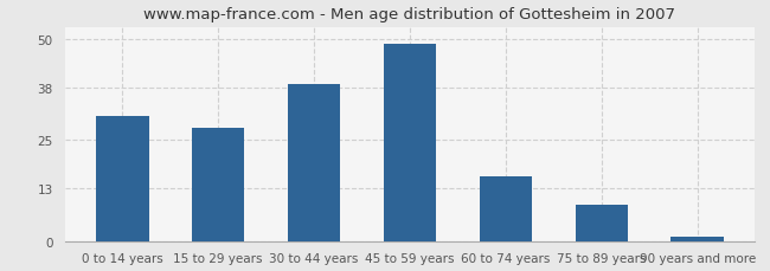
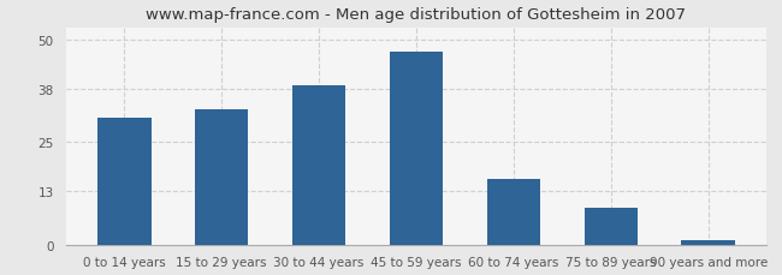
15 to 29 years: 28 -> 33
45 to 59 years: 49 -> 47
